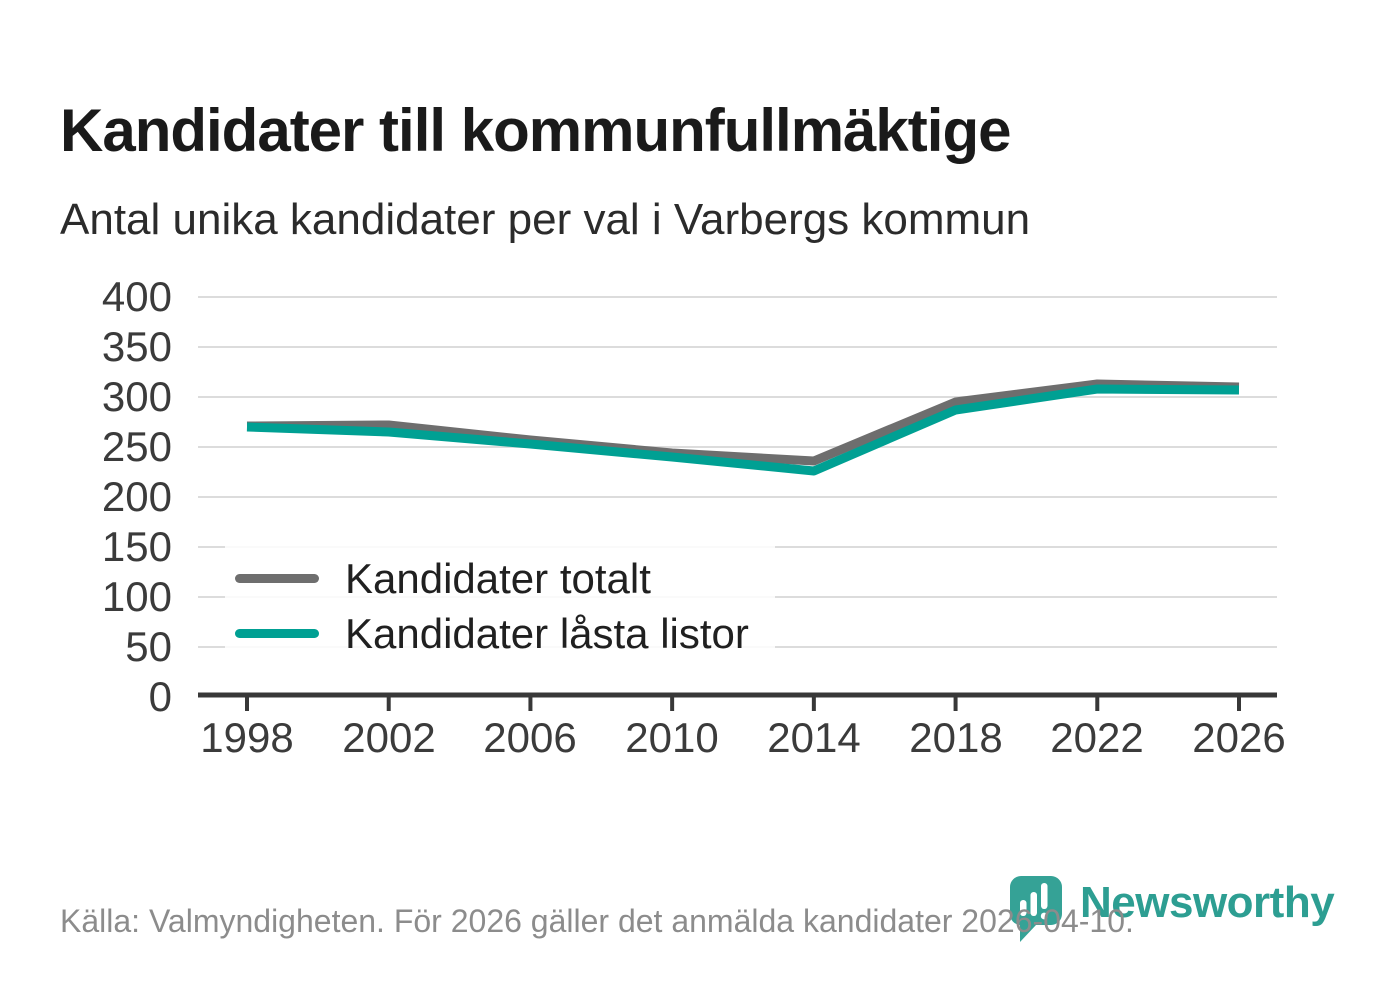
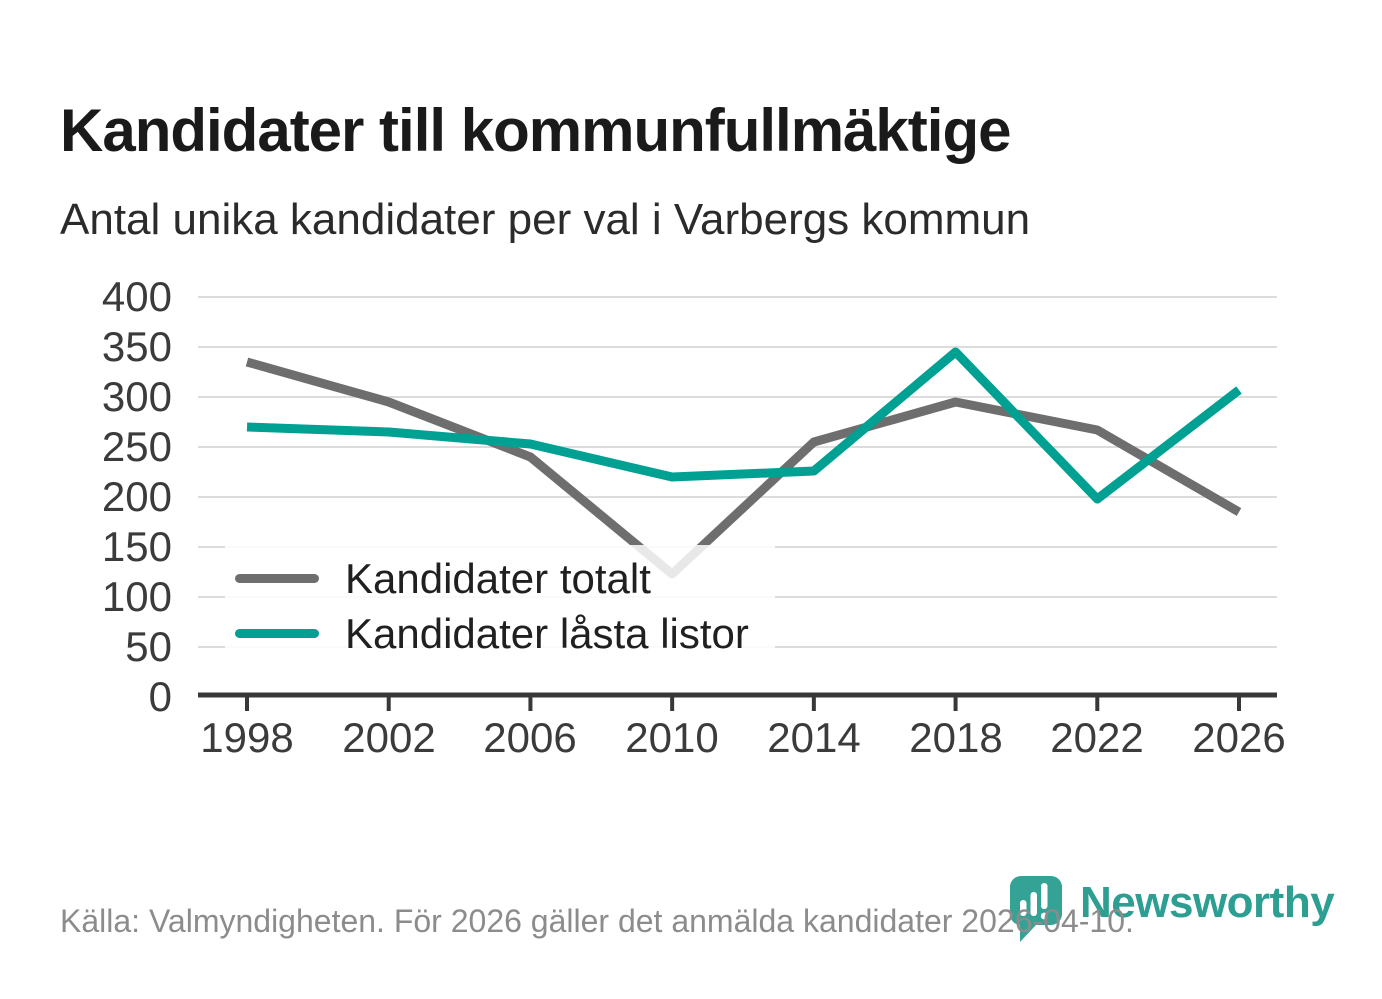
Kandidater totalt/1998: 271 -> 335
Kandidater totalt/2002: 272 -> 295
Kandidater totalt/2006: 257 -> 240
Kandidater totalt/2010: 244 -> 123
Kandidater låsta listor/2010: 240 -> 220
Kandidater totalt/2014: 236 -> 255
Kandidater låsta listor/2018: 287 -> 345
Kandidater totalt/2022: 313 -> 267
Kandidater låsta listor/2022: 308 -> 198
Kandidater totalt/2026: 310 -> 185
